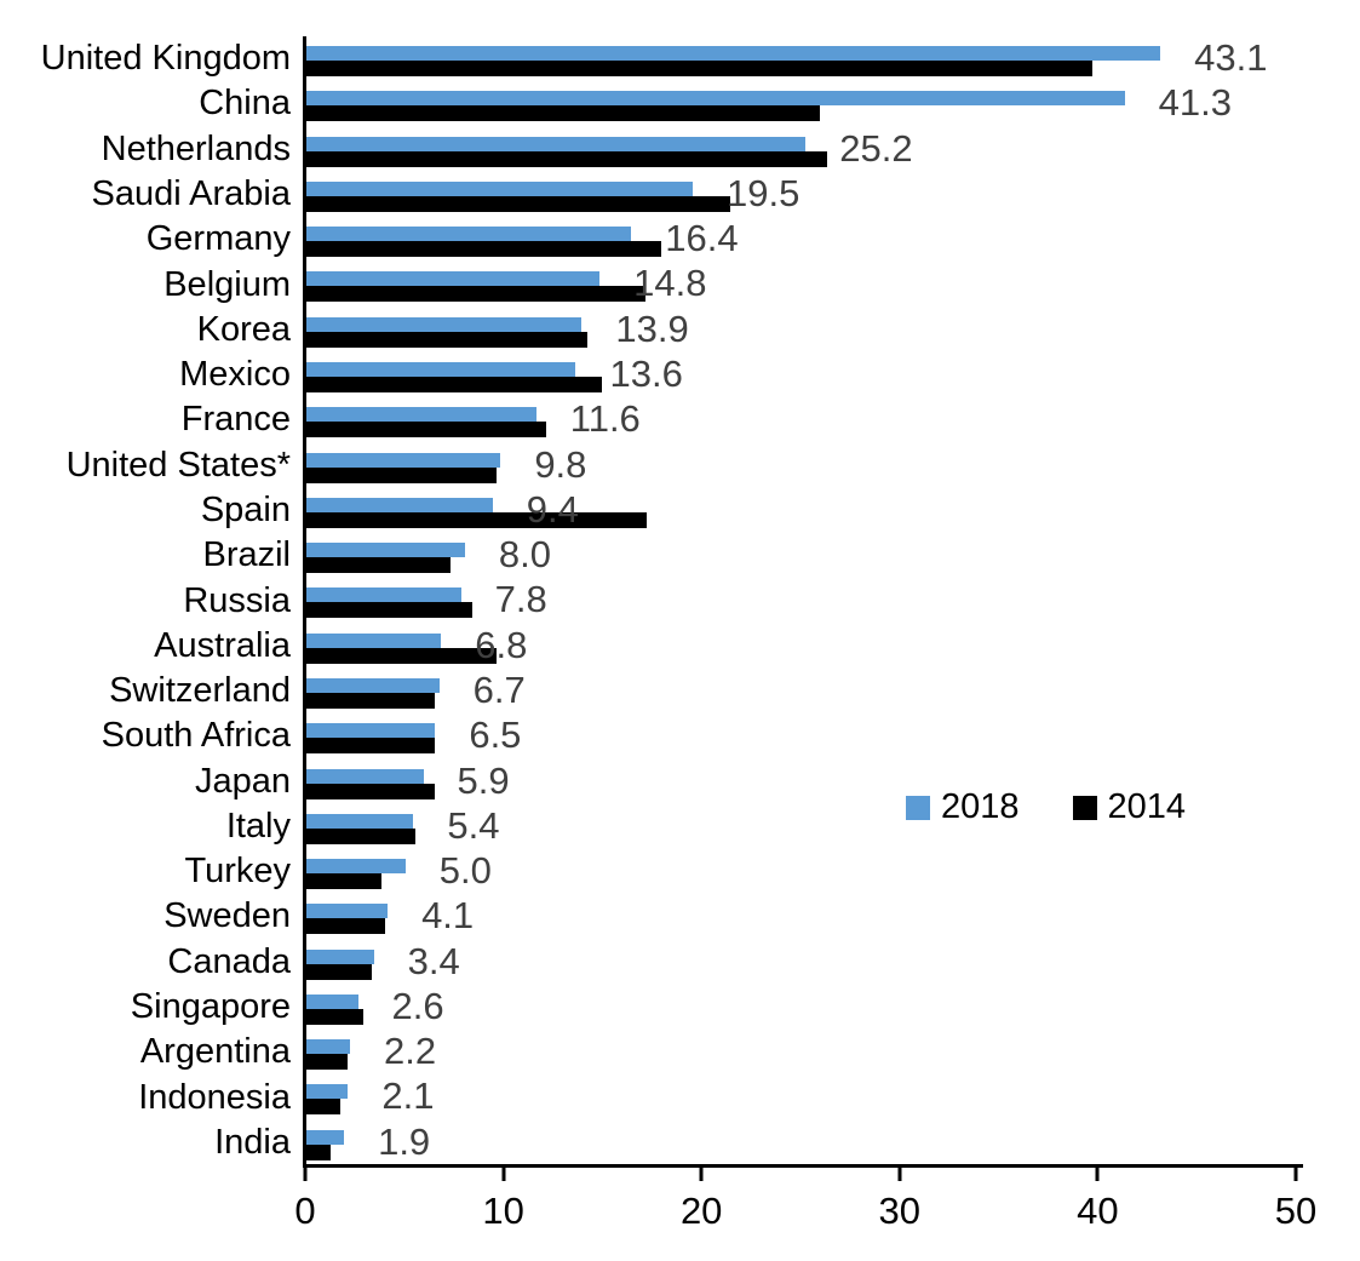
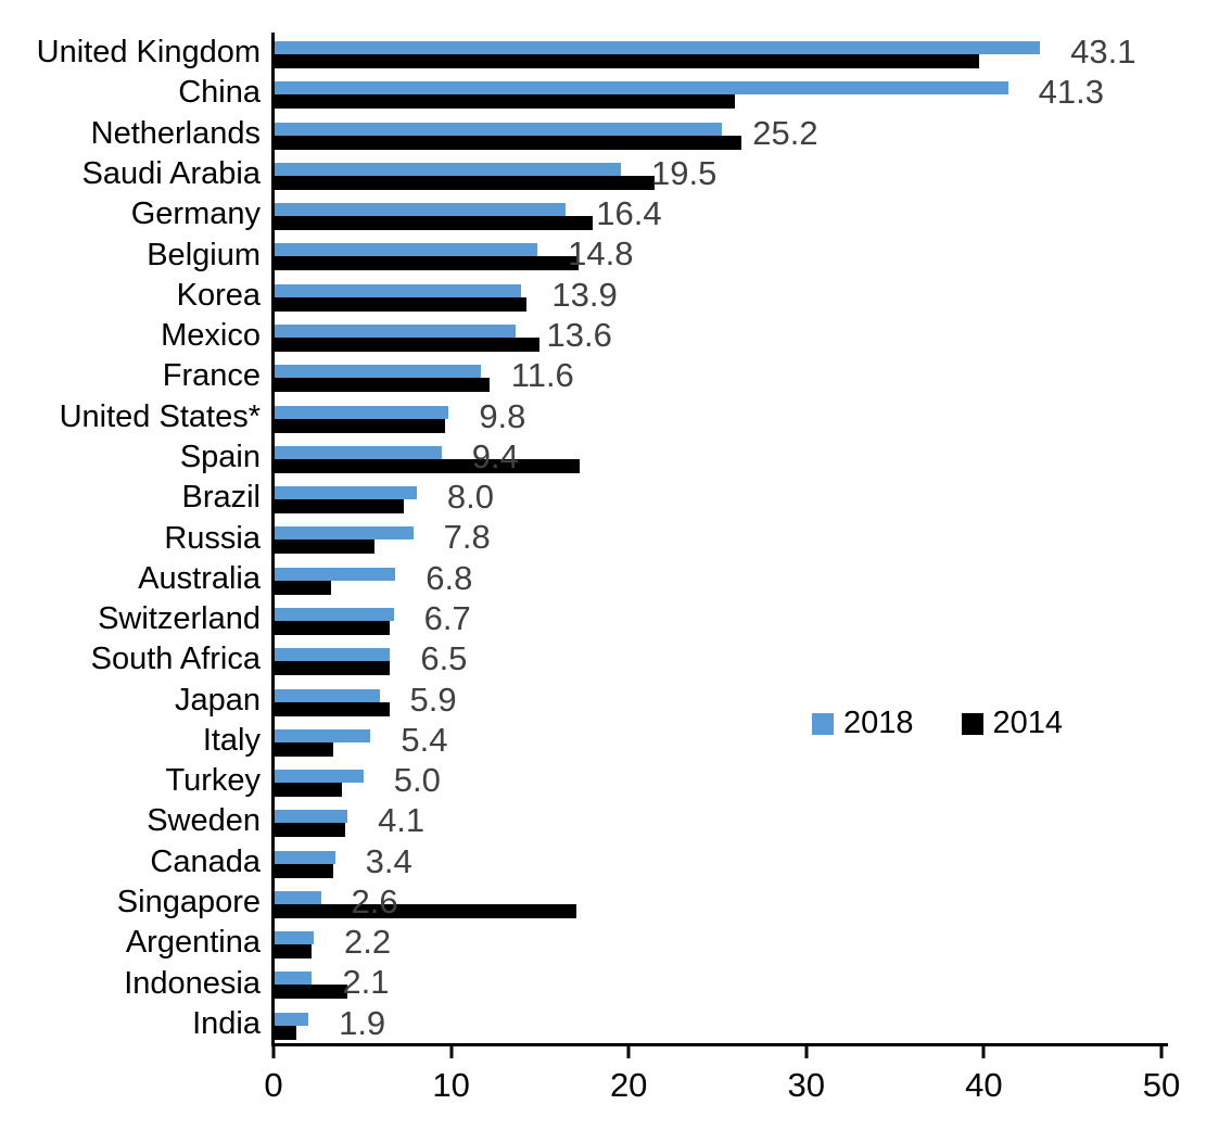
2014/Russia: 8.4 -> 5.6
2014/Australia: 9.6 -> 3.2
2014/Italy: 5.5 -> 3.3
2014/Singapore: 2.9 -> 17.0
2014/Indonesia: 1.7 -> 4.1
